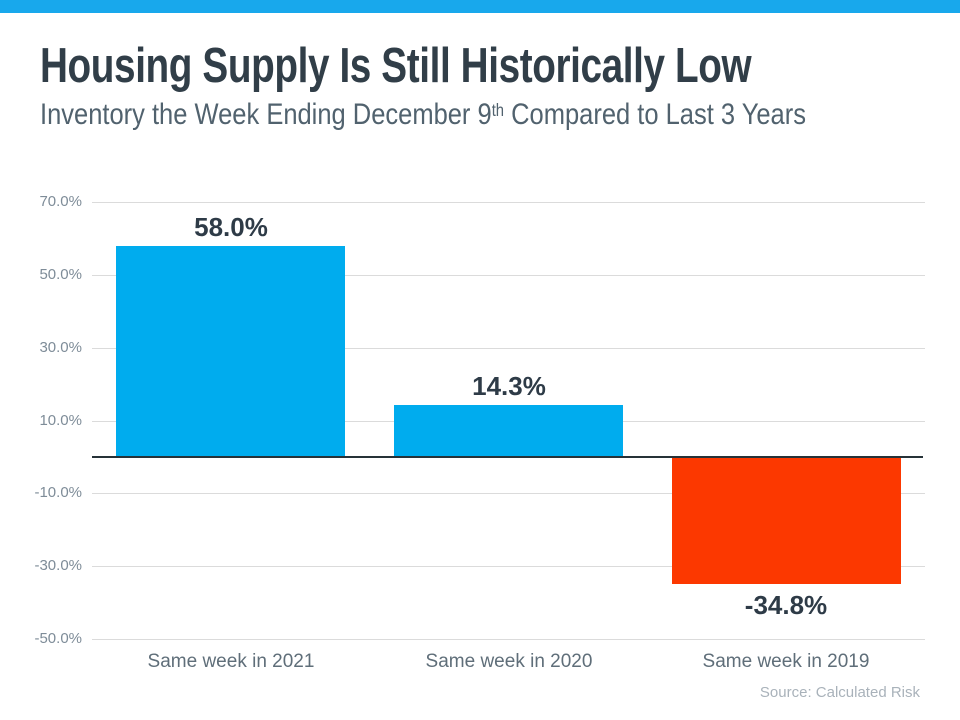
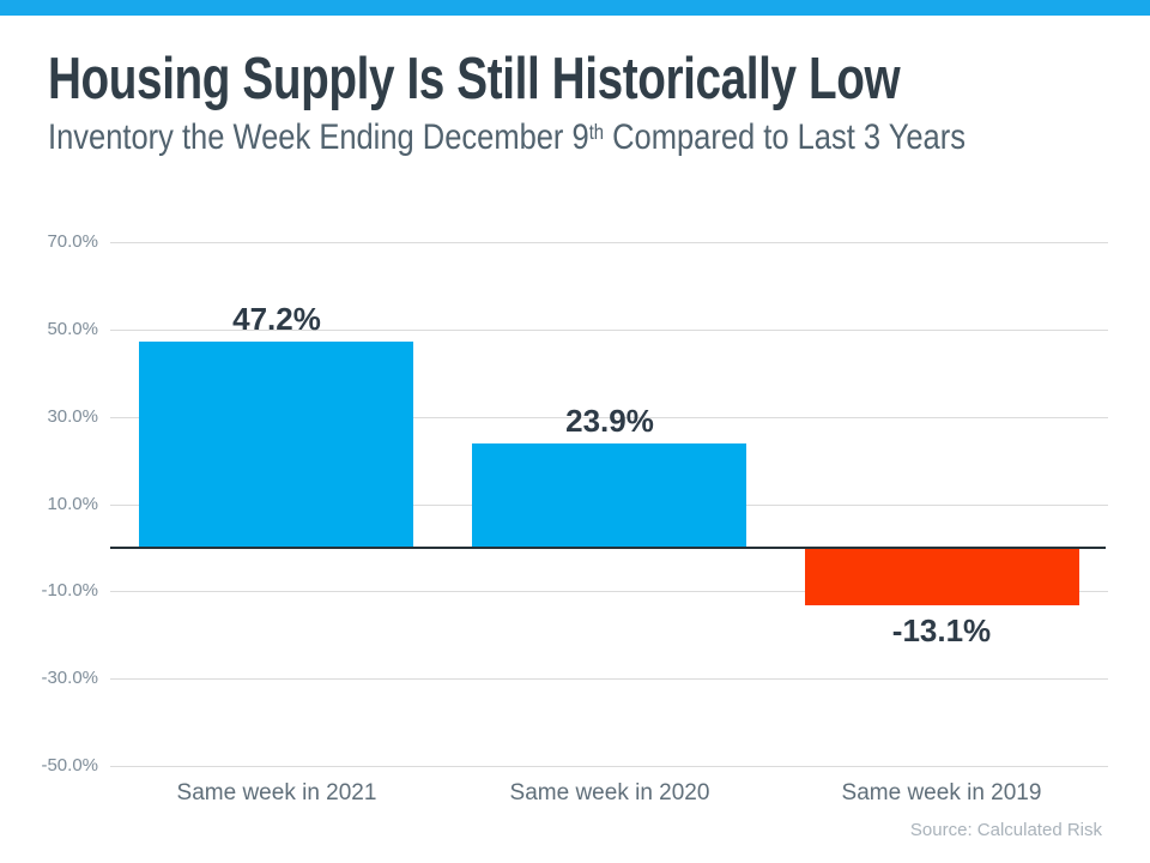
Same week in 2021: 58.0% -> 47.2%
Same week in 2020: 14.3% -> 23.9%
Same week in 2019: -34.8% -> -13.1%
